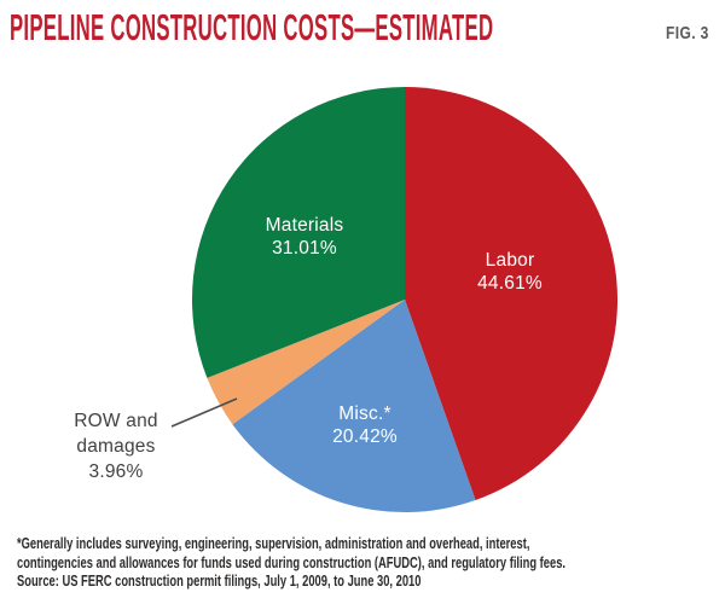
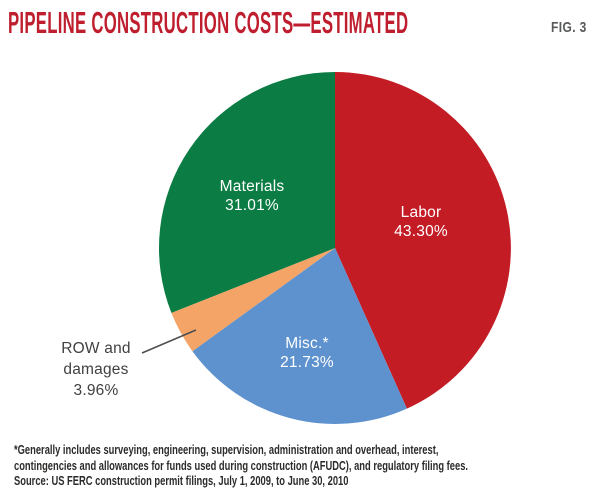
Labor: 44.61% -> 43.30%
Misc.*: 20.42% -> 21.73%
